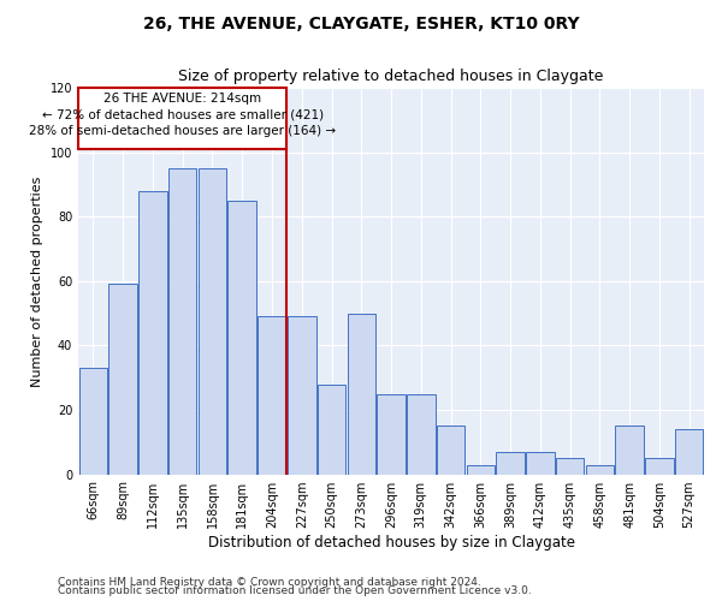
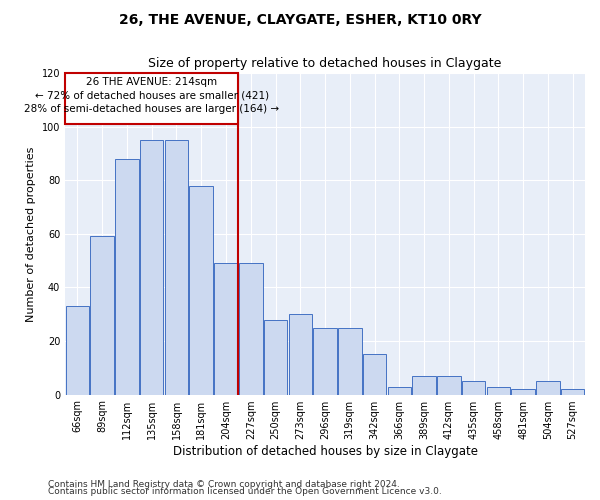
181sqm: 85 -> 78
273sqm: 50 -> 30
481sqm: 15 -> 2
527sqm: 14 -> 2
